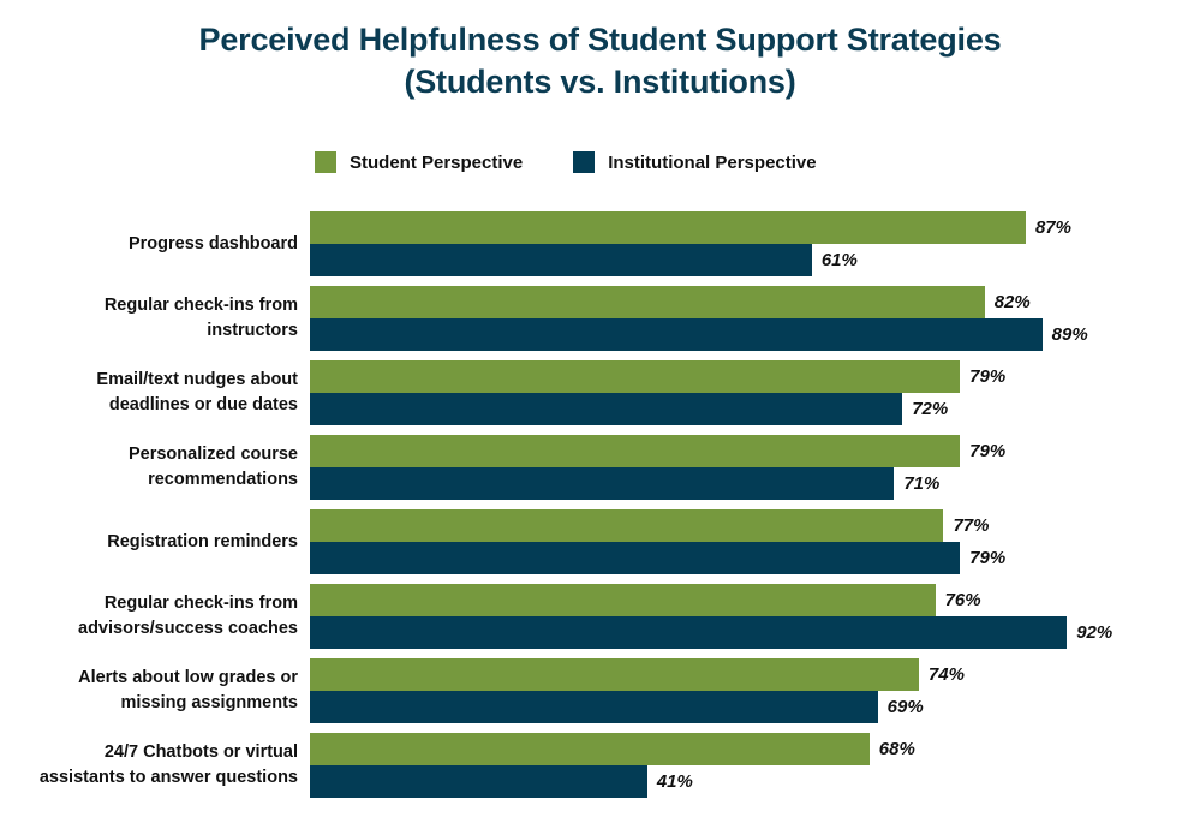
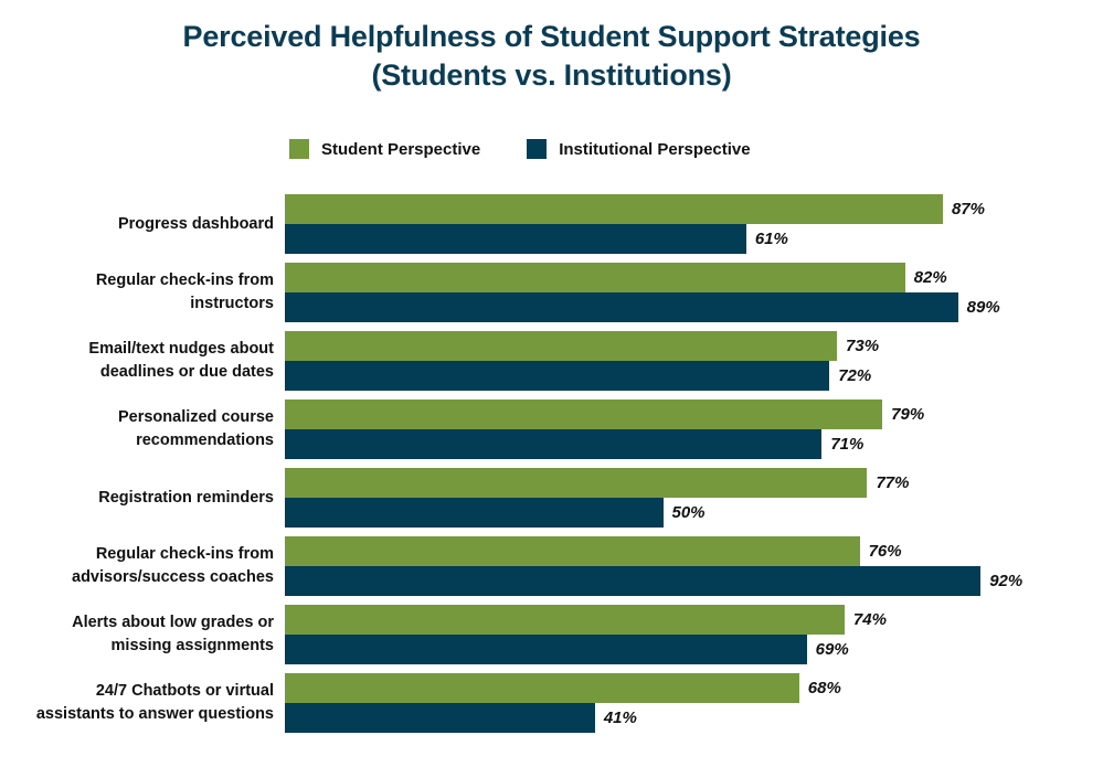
Student Perspective/Email/text nudges about deadlines or due dates: 79% -> 73%
Institutional Perspective/Registration reminders: 79% -> 50%
